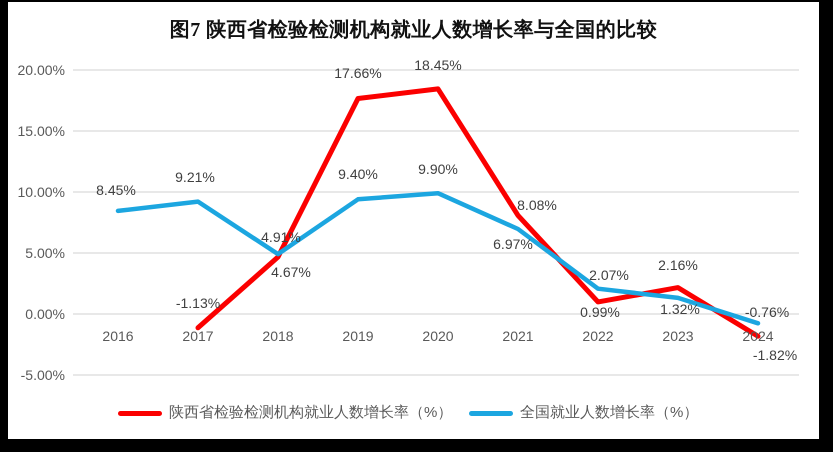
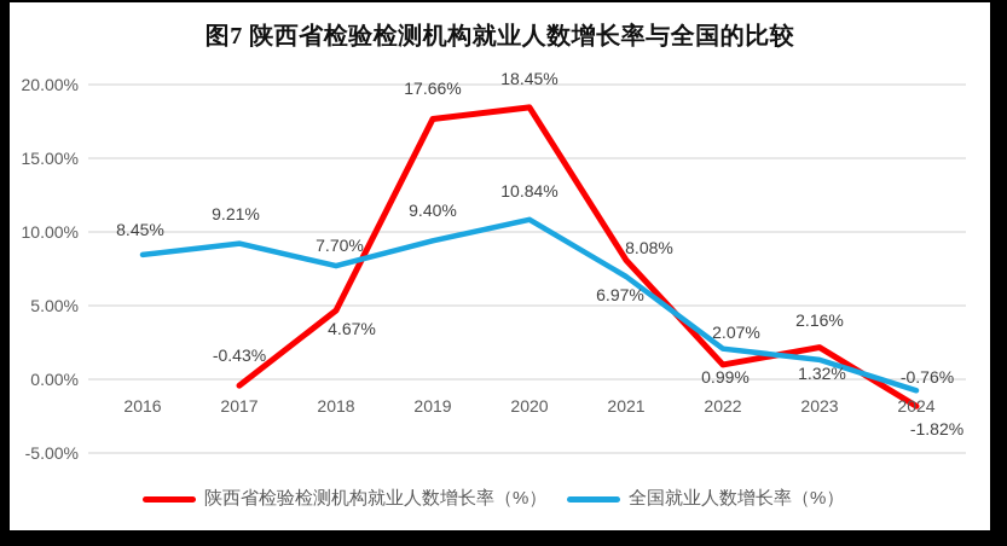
陕西省检验检测机构就业人数增长率（%）/2017: -1.13% -> -0.43%
全国就业人数增长率（%）/2018: 4.91% -> 7.70%
全国就业人数增长率（%）/2020: 9.90% -> 10.84%
